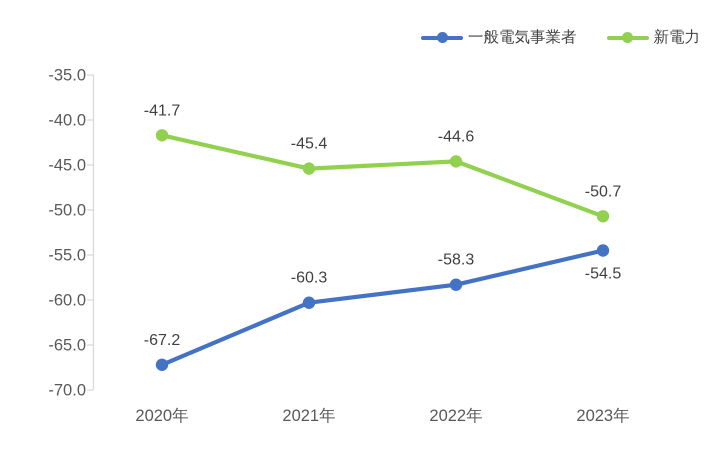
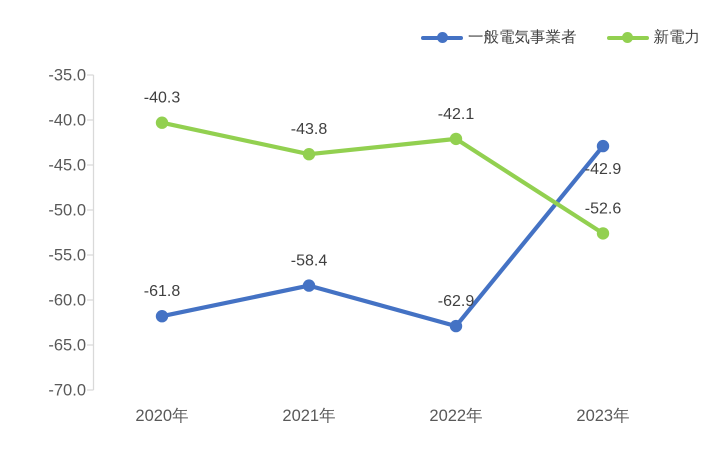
一般電気事業者/2020年: -67.2 -> -61.8
新電力/2020年: -41.7 -> -40.3
一般電気事業者/2021年: -60.3 -> -58.4
新電力/2021年: -45.4 -> -43.8
一般電気事業者/2022年: -58.3 -> -62.9
新電力/2022年: -44.6 -> -42.1
一般電気事業者/2023年: -54.5 -> -42.9
新電力/2023年: -50.7 -> -52.6
